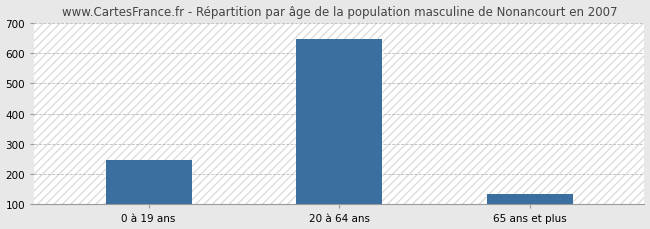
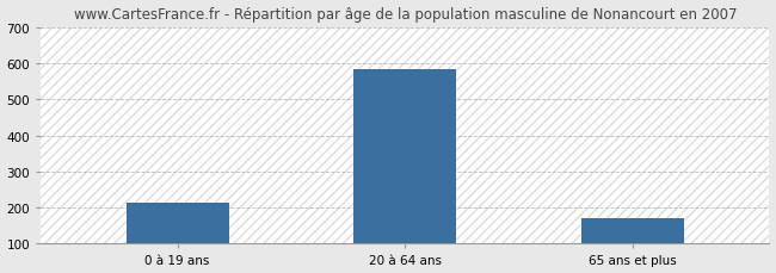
0 à 19 ans: 248 -> 215
20 à 64 ans: 648 -> 585
65 ans et plus: 136 -> 170
